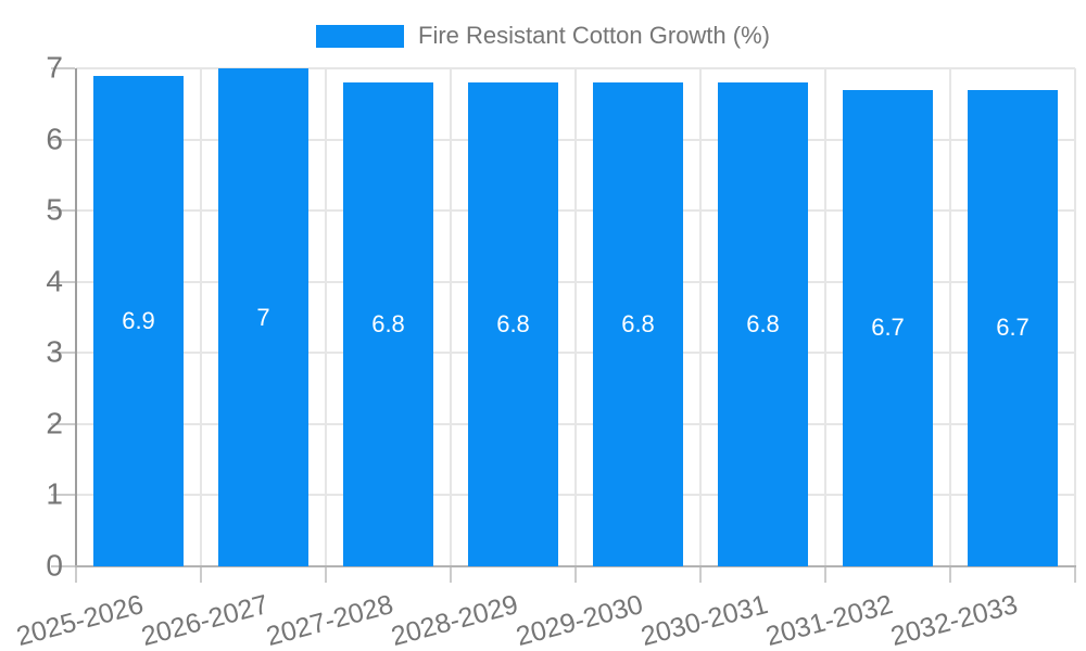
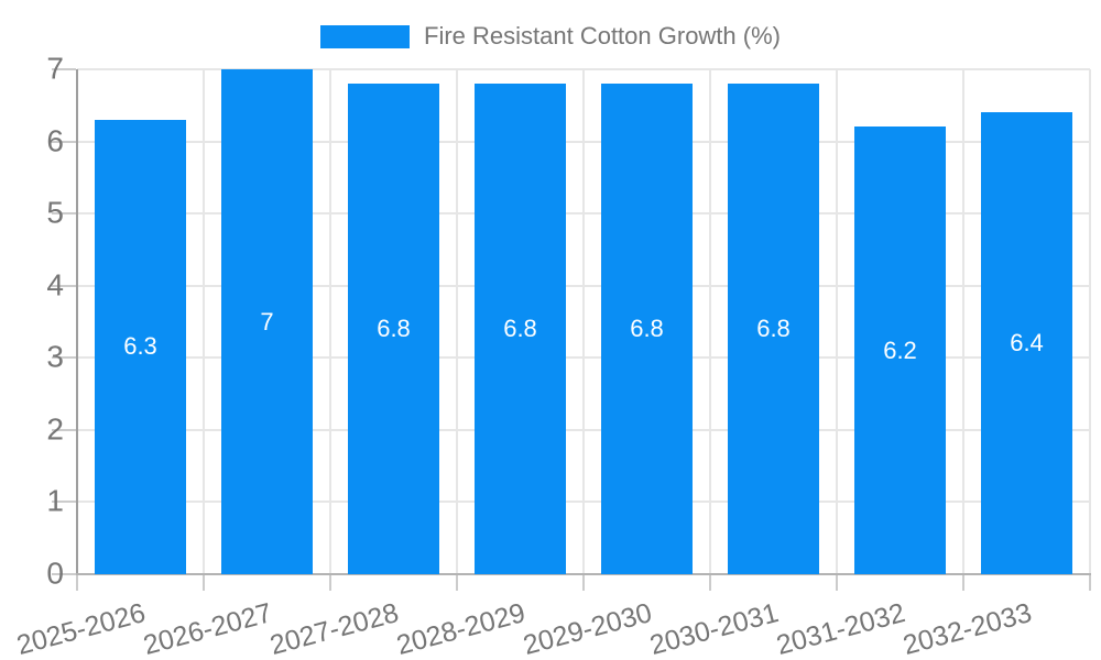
2025-2026: 6.9 -> 6.3
2031-2032: 6.7 -> 6.2
2032-2033: 6.7 -> 6.4
